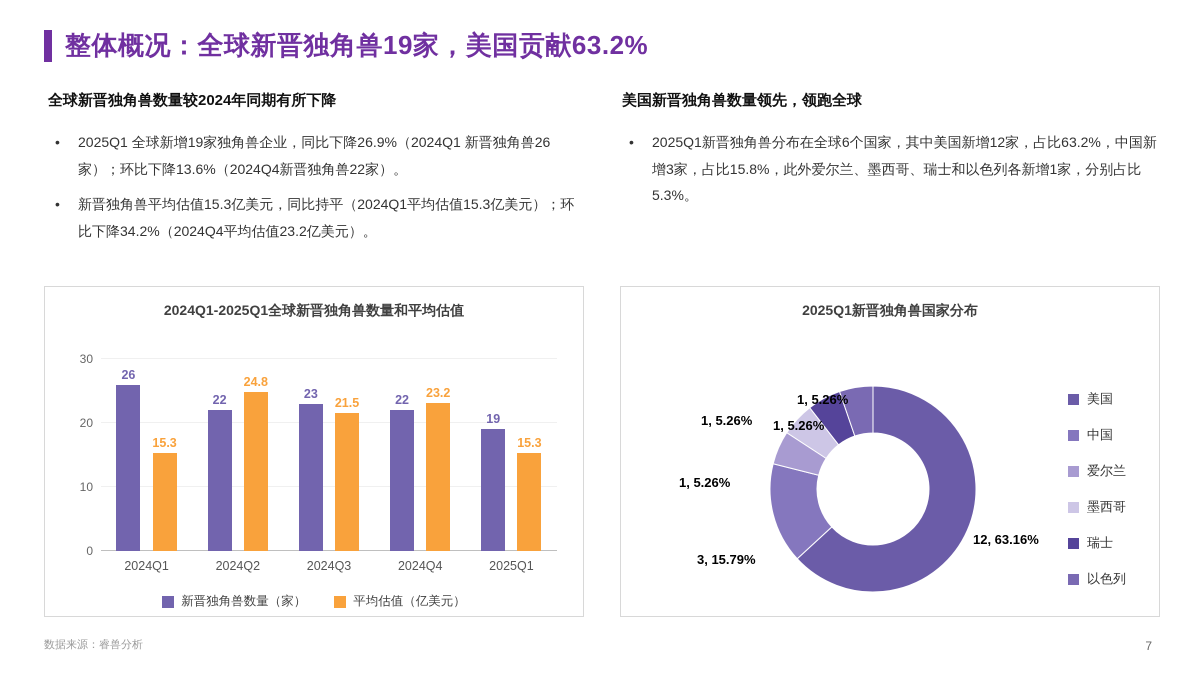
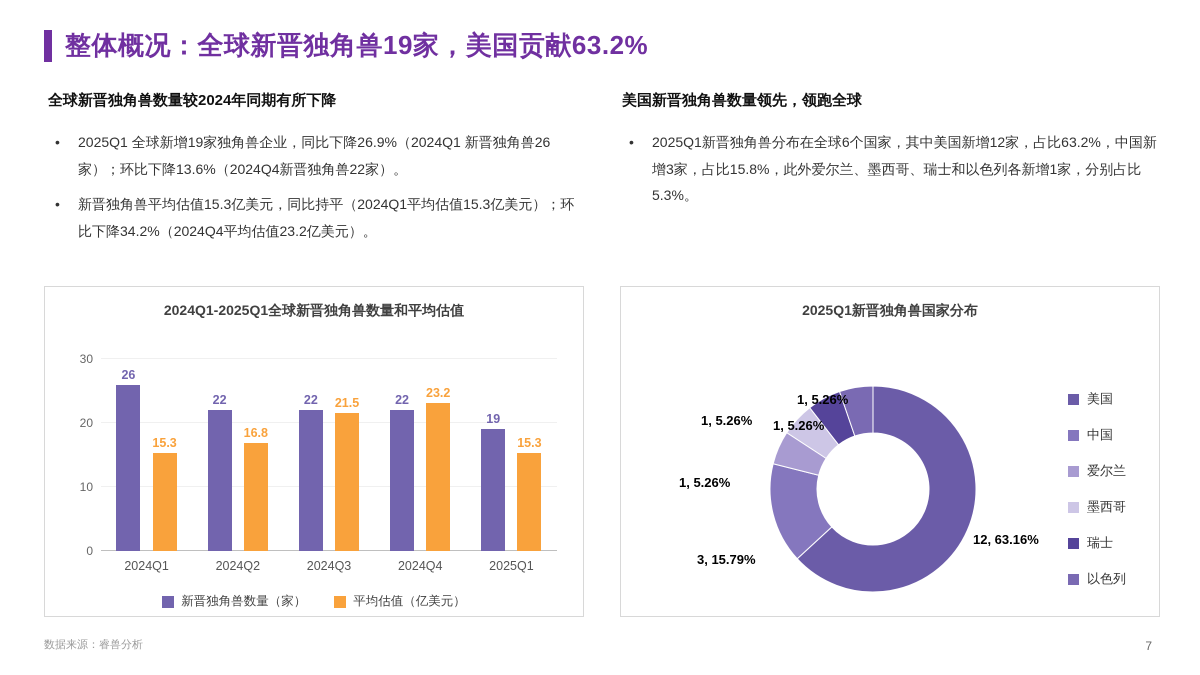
2024Q1-2025Q1全球新晋独角兽数量和平均估值/平均估值（亿美元）/2024Q2: 24.8 -> 16.8
2024Q1-2025Q1全球新晋独角兽数量和平均估值/新晋独角兽数量（家）/2024Q3: 23 -> 22
